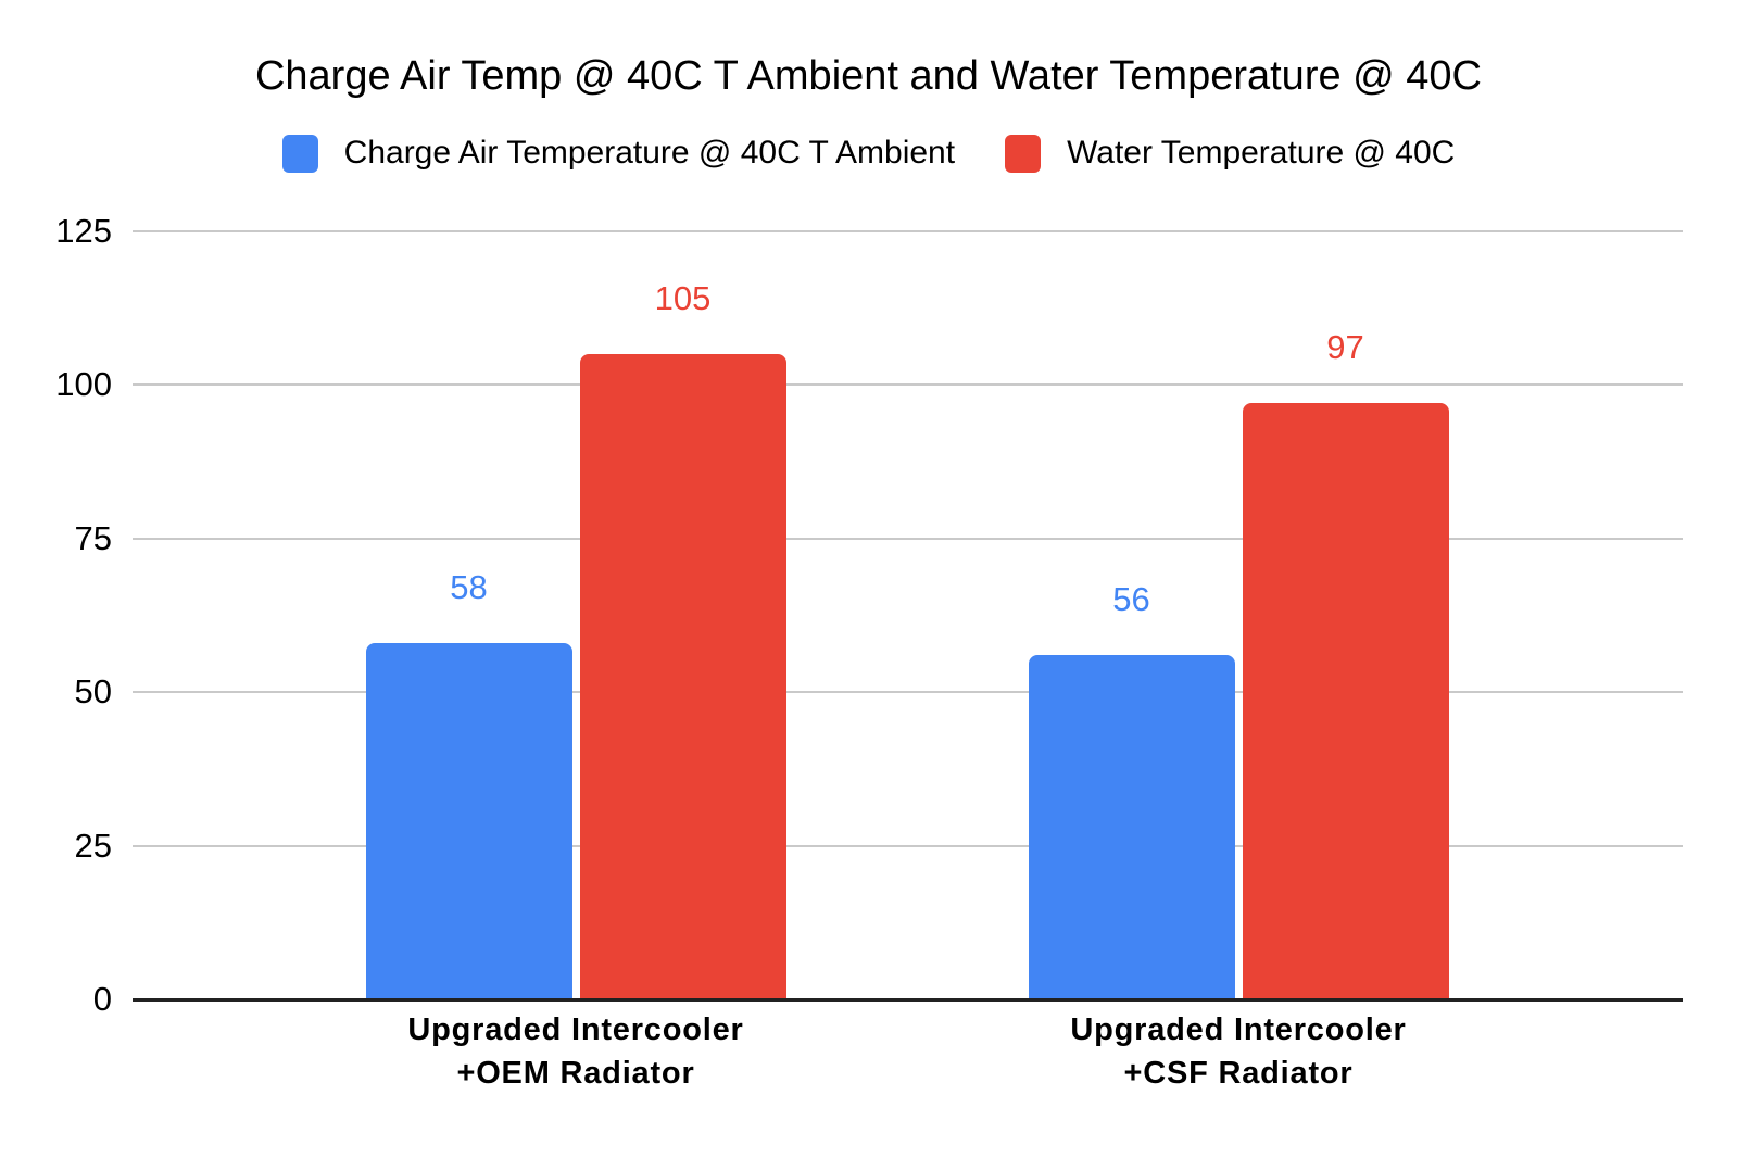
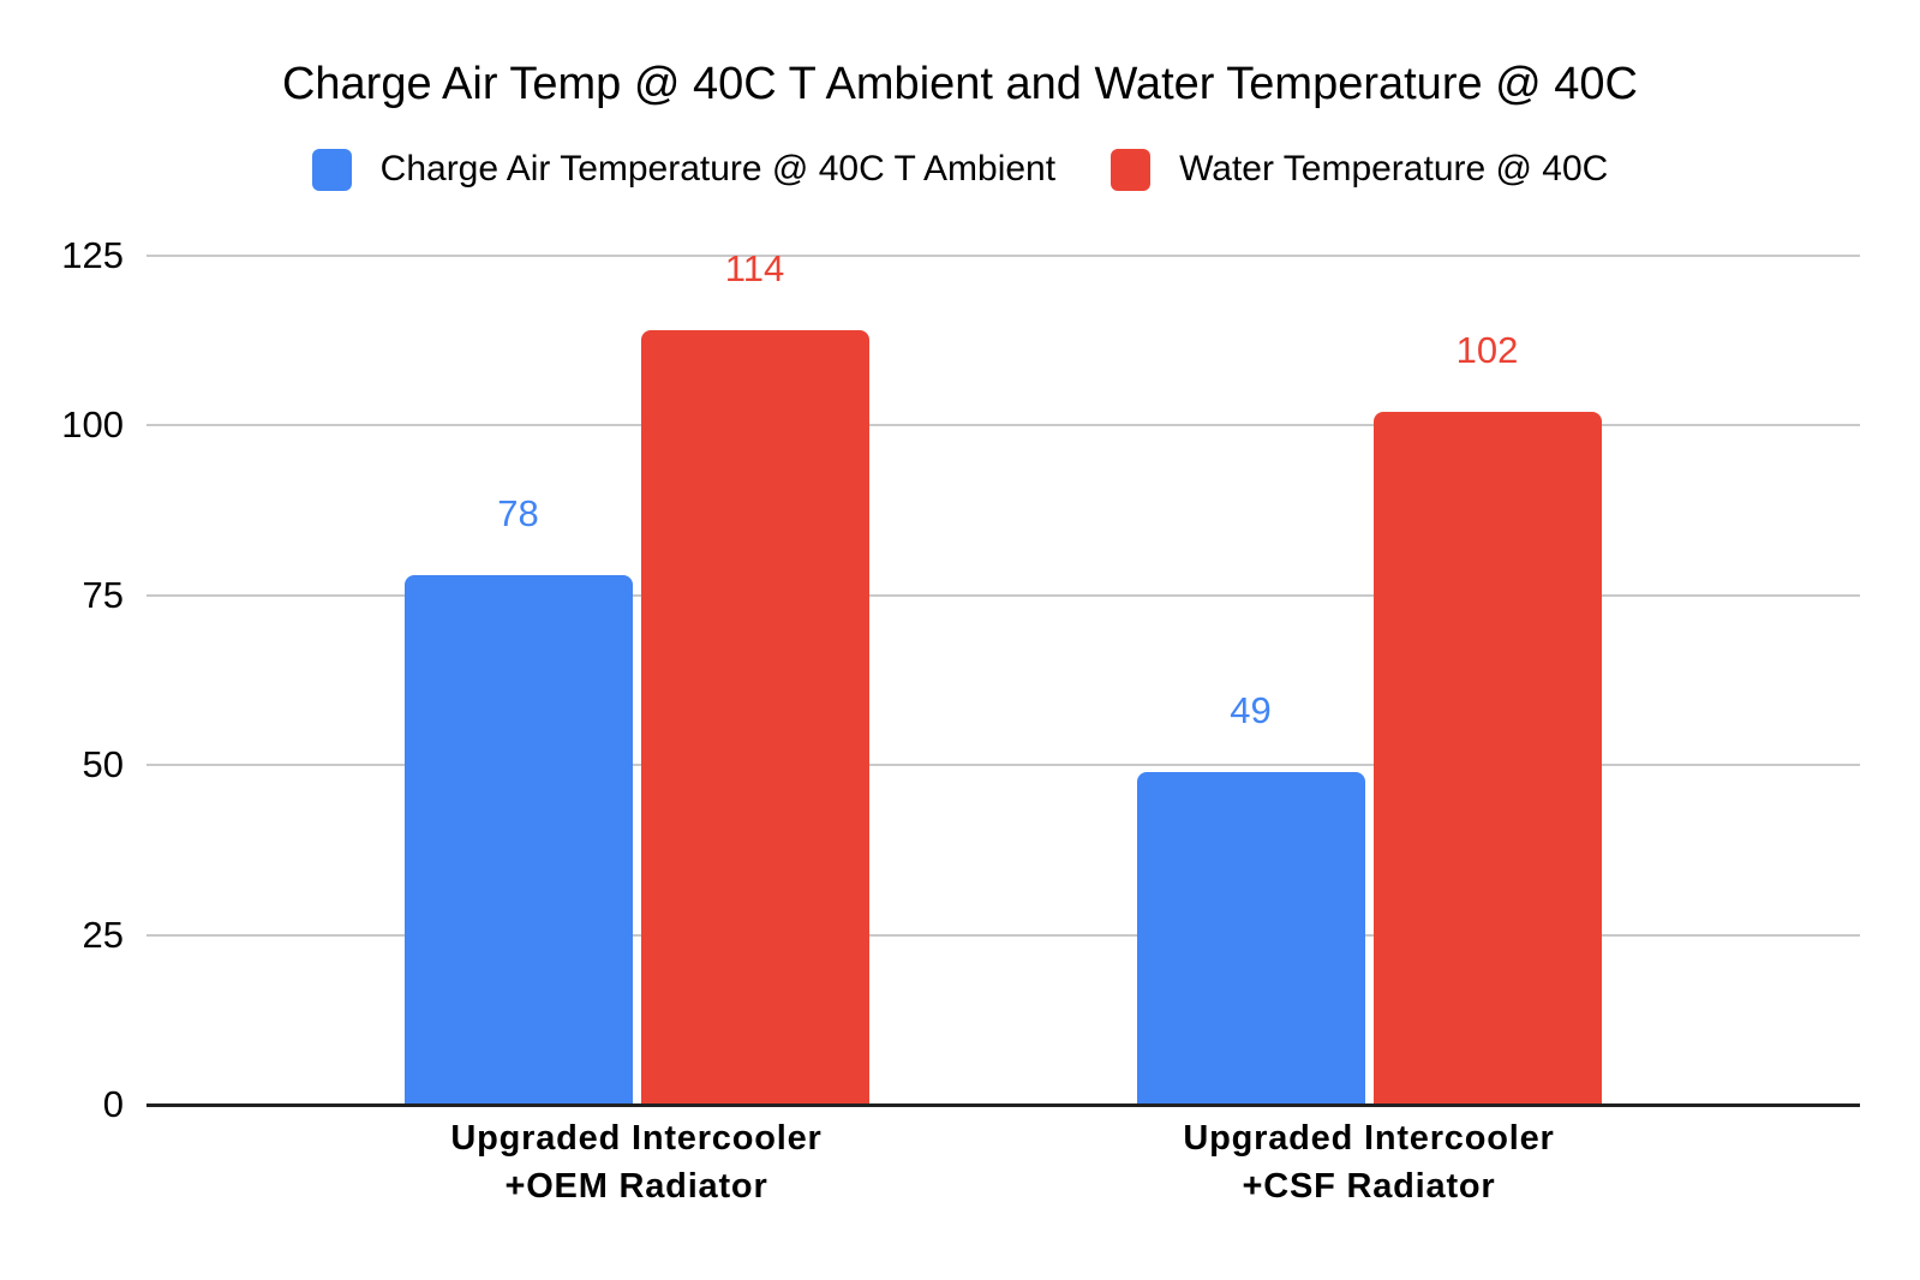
Charge Air Temperature @ 40C T Ambient/Upgraded Intercooler +OEM Radiator: 58 -> 78
Water Temperature @ 40C/Upgraded Intercooler +OEM Radiator: 105 -> 114
Charge Air Temperature @ 40C T Ambient/Upgraded Intercooler +CSF Radiator: 56 -> 49
Water Temperature @ 40C/Upgraded Intercooler +CSF Radiator: 97 -> 102
